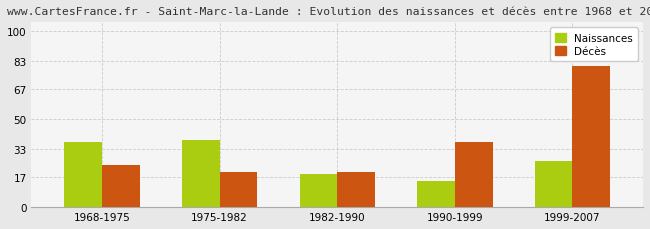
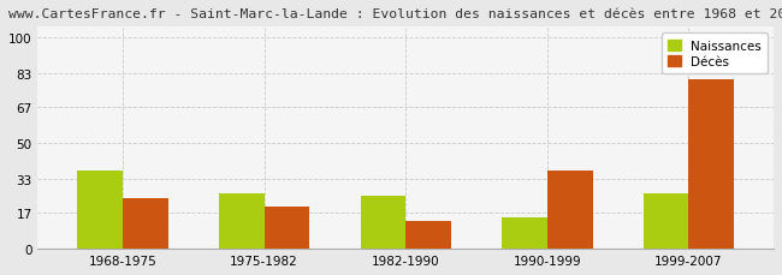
Naissances/1975-1982: 38 -> 26
Naissances/1982-1990: 19 -> 25
Décès/1982-1990: 20 -> 13
